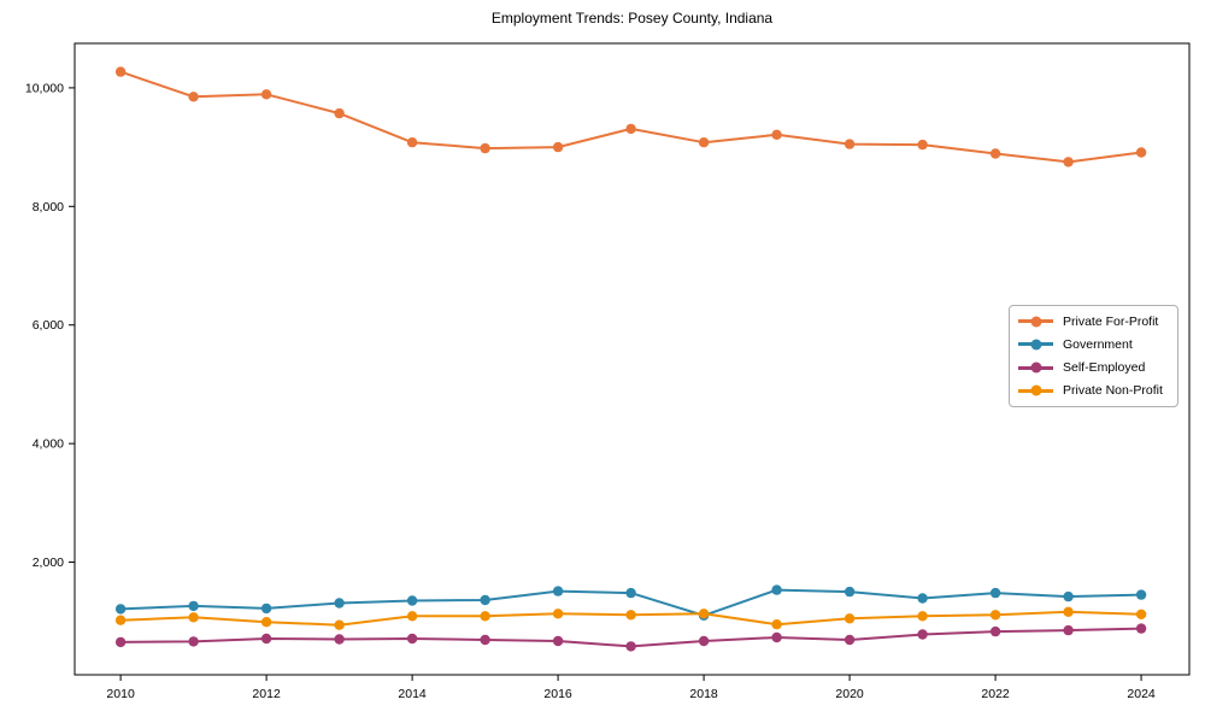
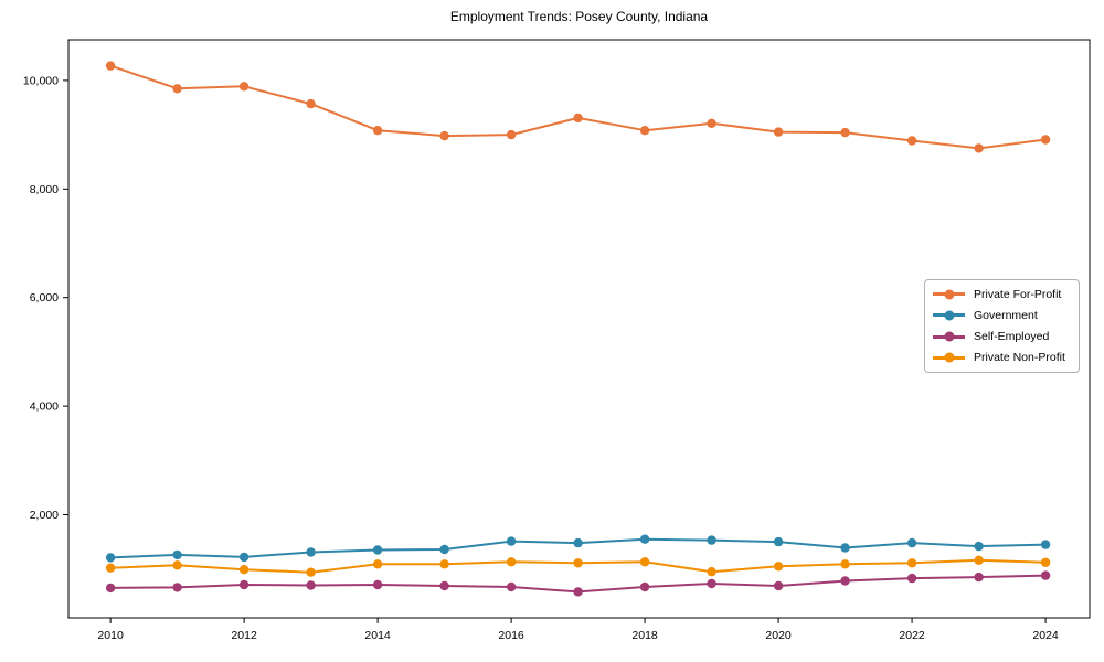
Government/2018: 1100 -> 1600
